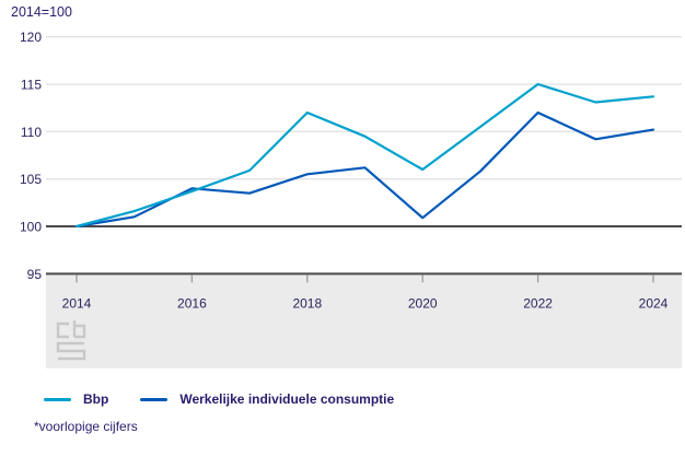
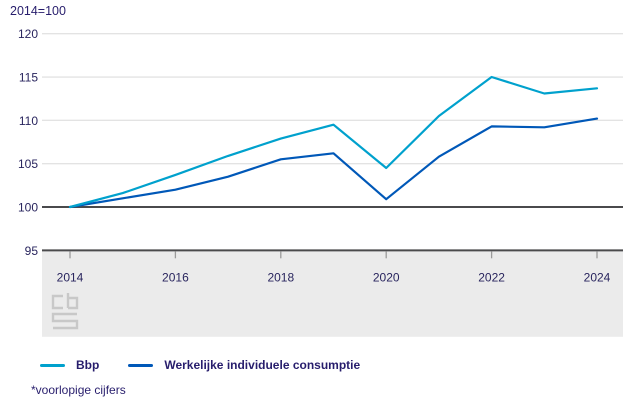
Werkelijke individuele consumptie/2016: 104 -> 102
Bbp/2018: 112 -> 108
Bbp/2020: 106 -> 104
Werkelijke individuele consumptie/2022: 112 -> 109
